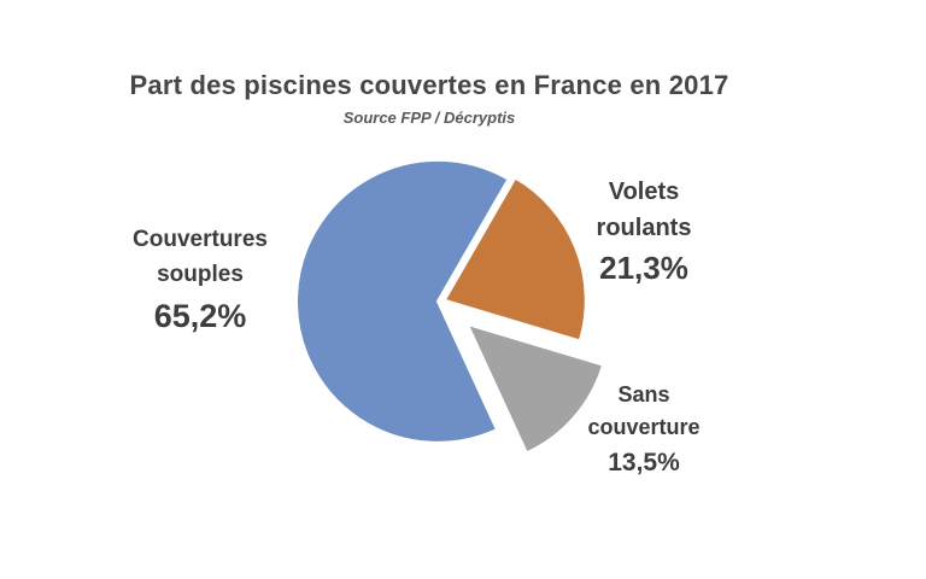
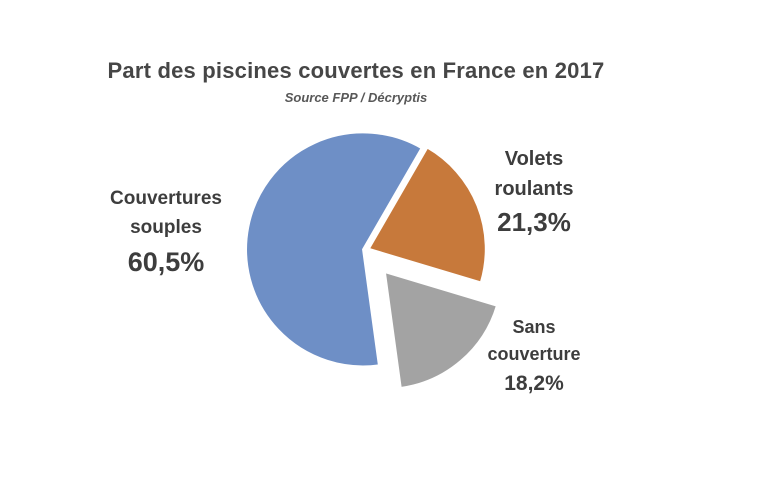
Sans couverture: 13,5% -> 18,2%
Couvertures souples: 65,2% -> 60,5%
